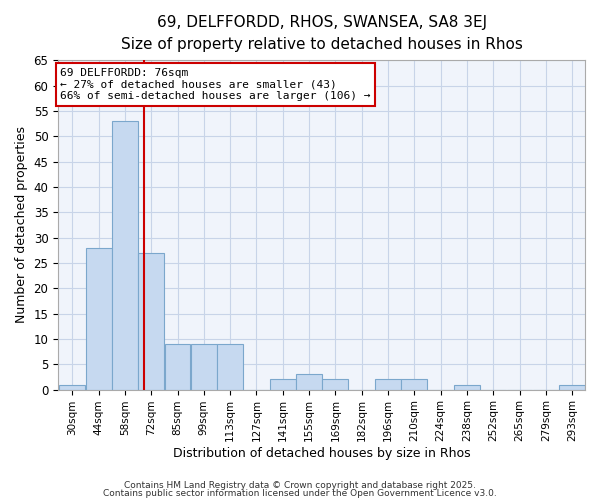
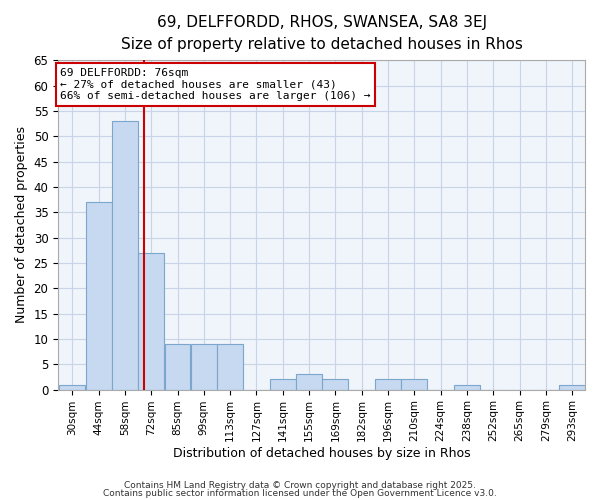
44sqm: 28 -> 37
